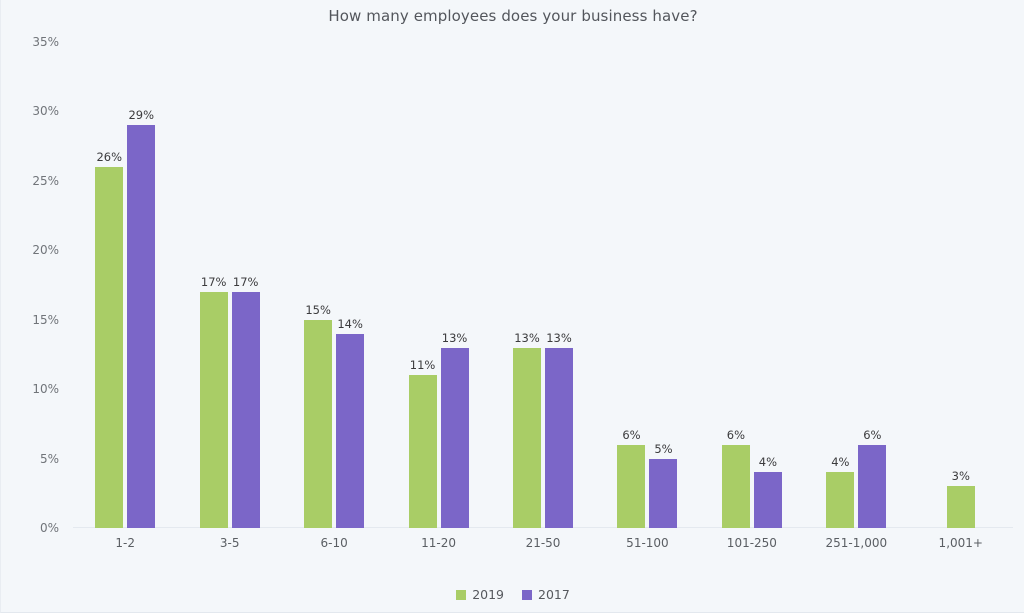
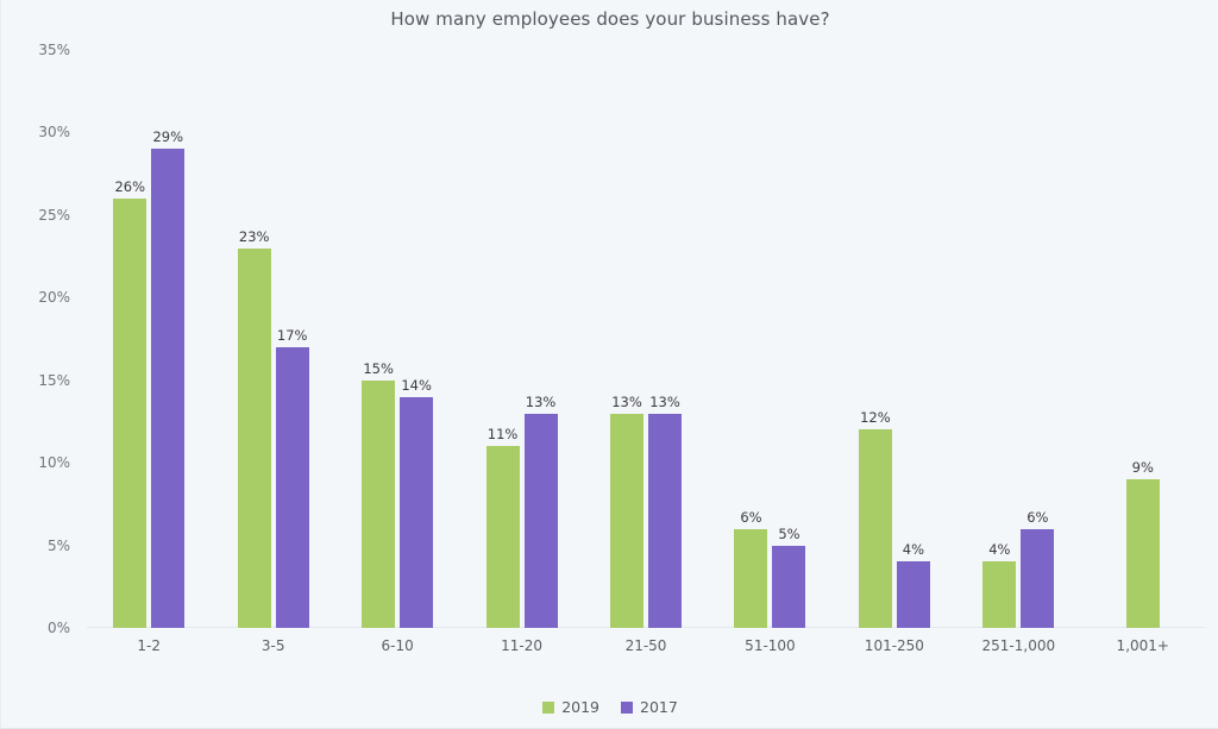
2019/3-5: 17% -> 23%
2019/101-250: 6% -> 12%
2019/1,001+: 3% -> 9%
